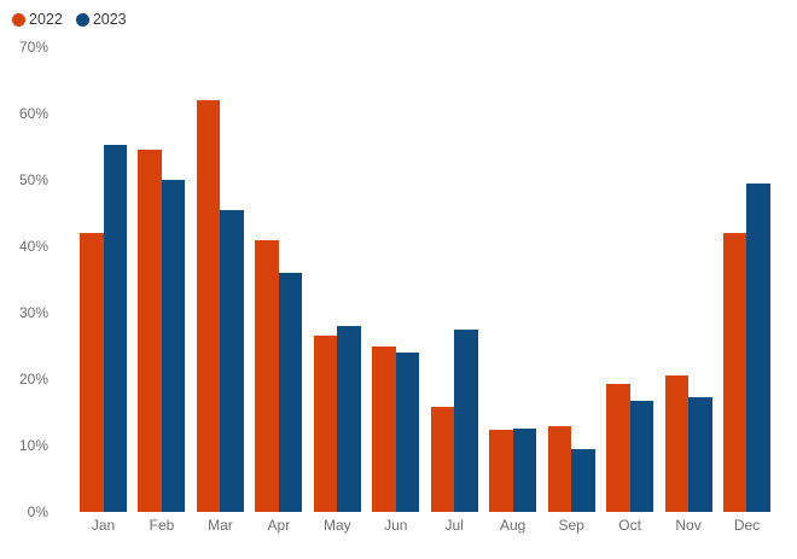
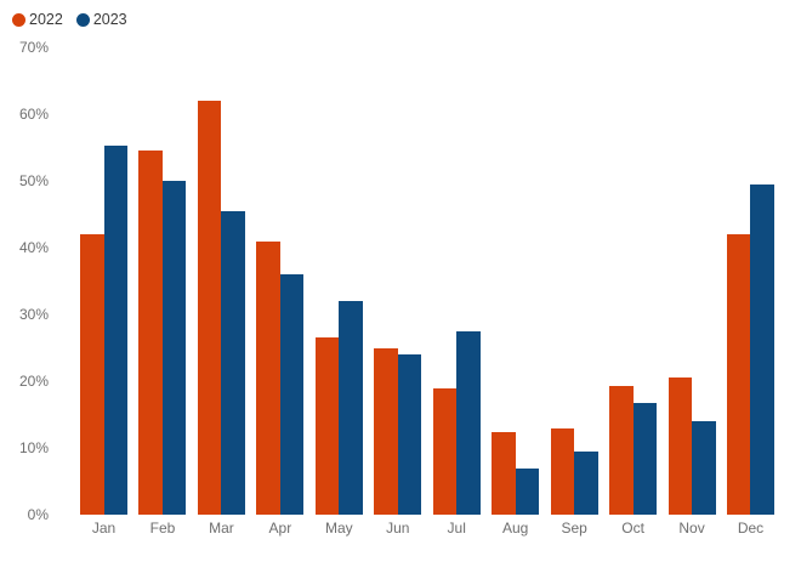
2023/May: 28% -> 32%
2022/Jul: 16% -> 19%
2023/Aug: 13% -> 7%
2023/Nov: 17% -> 14%
